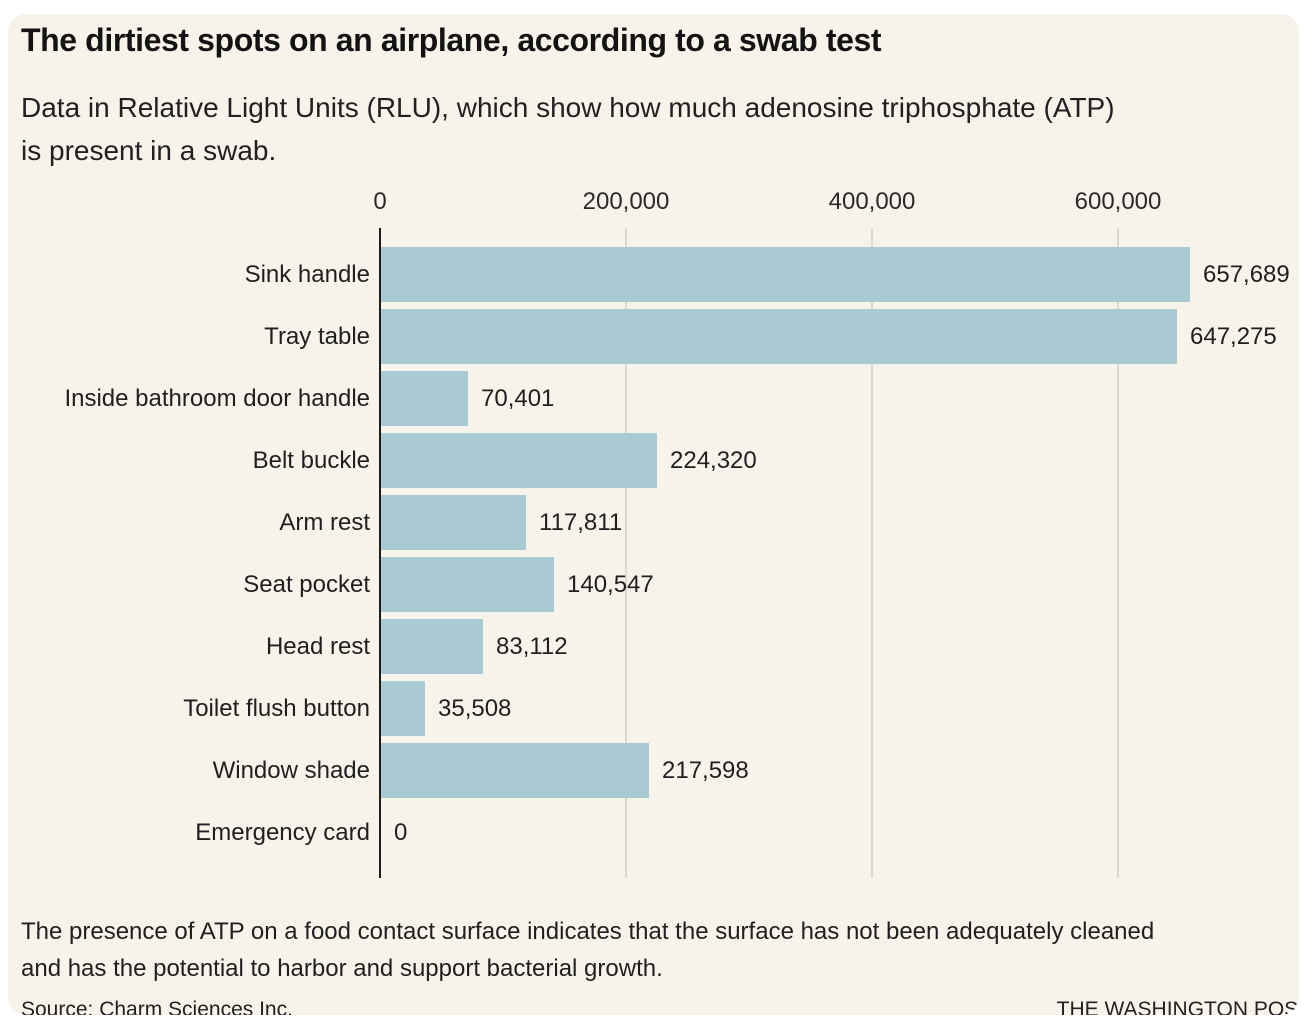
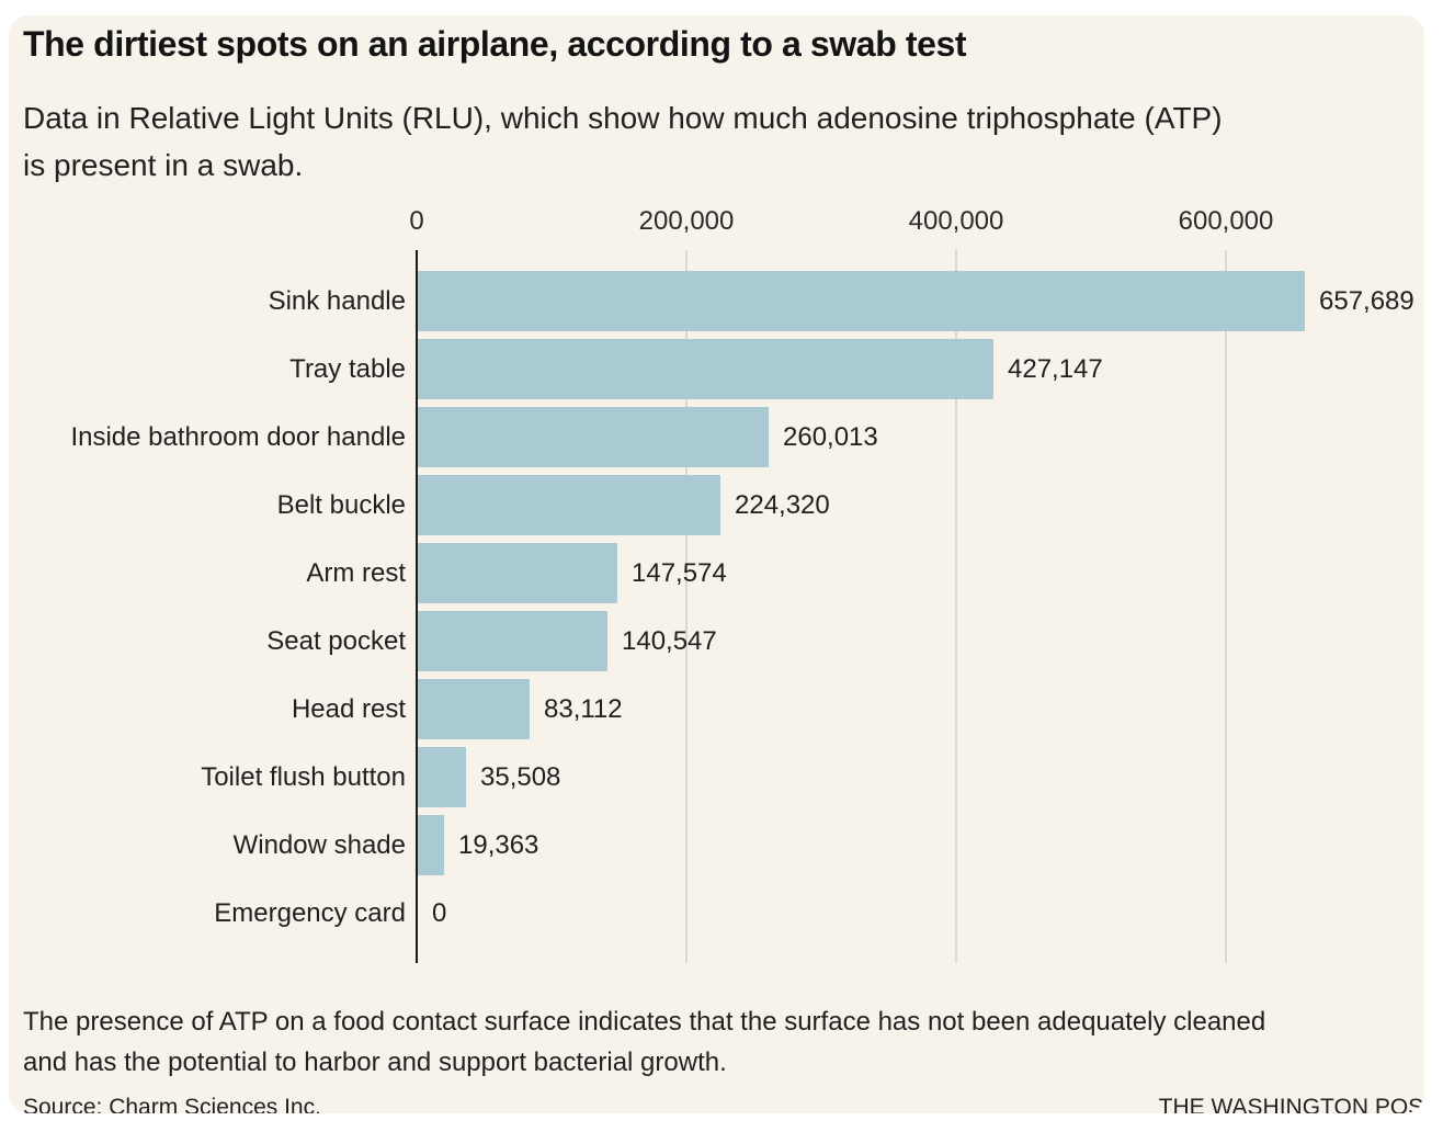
Tray table: 647,275 -> 427,147
Inside bathroom door handle: 70,401 -> 260,013
Arm rest: 117,811 -> 147,574
Window shade: 217,598 -> 19,363
